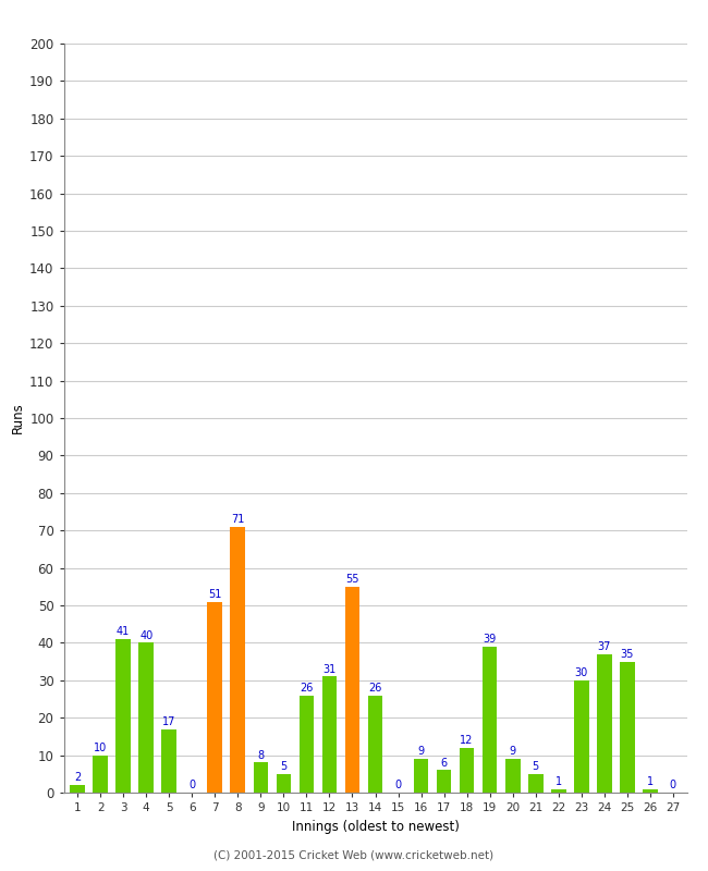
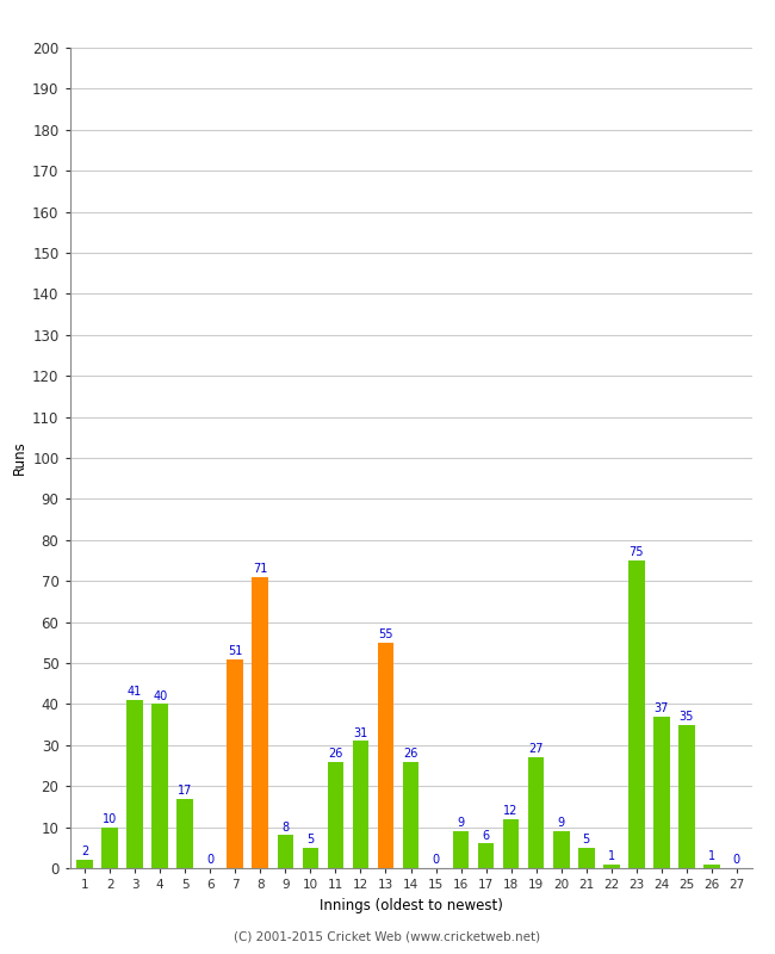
19: 39 -> 27
23: 30 -> 75
